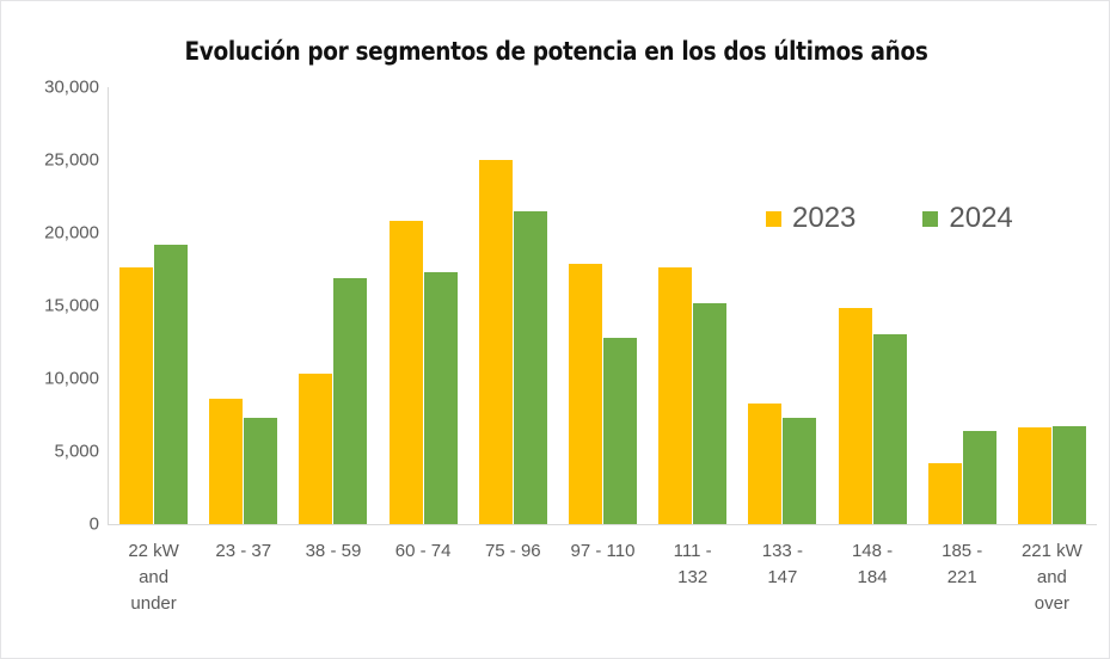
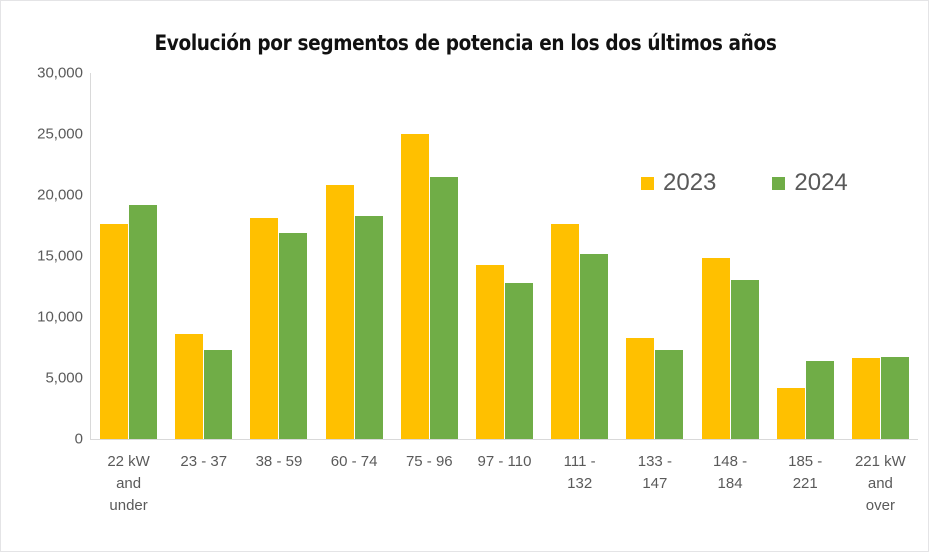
2023/38 - 59: 10300 -> 18200
2024/60 - 74: 17300 -> 18200
2023/97 - 110: 17900 -> 14300
